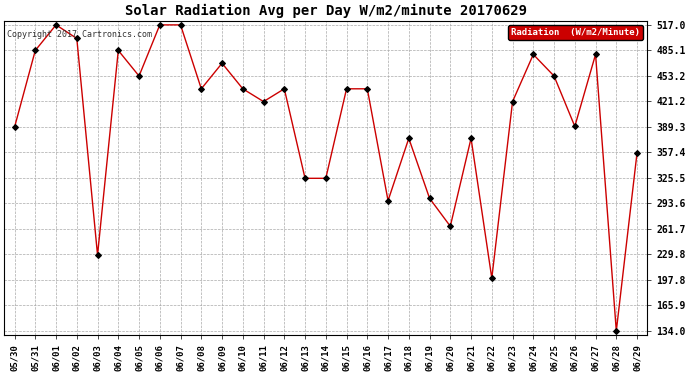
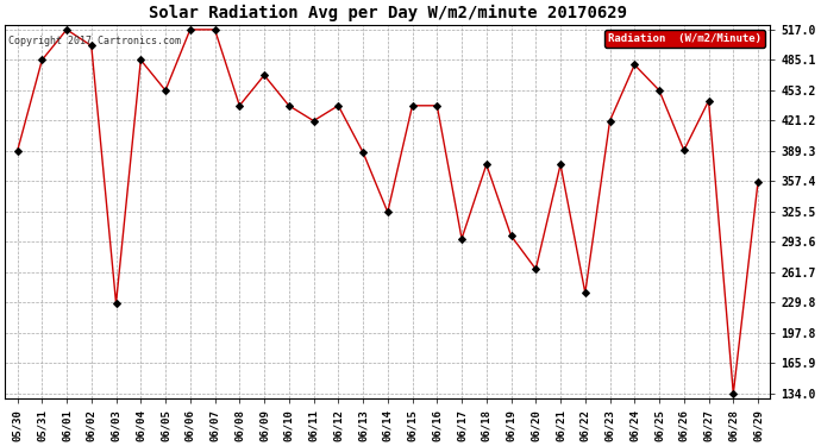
06/13: 325 -> 388
06/22: 200 -> 240
06/27: 480 -> 442
